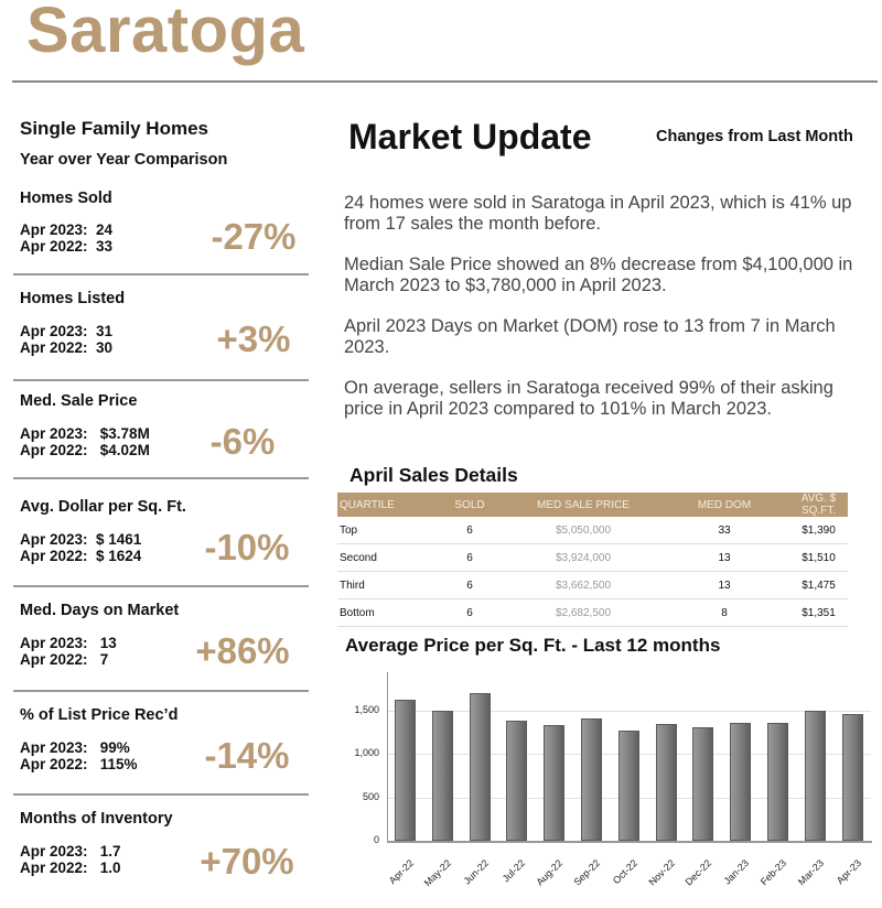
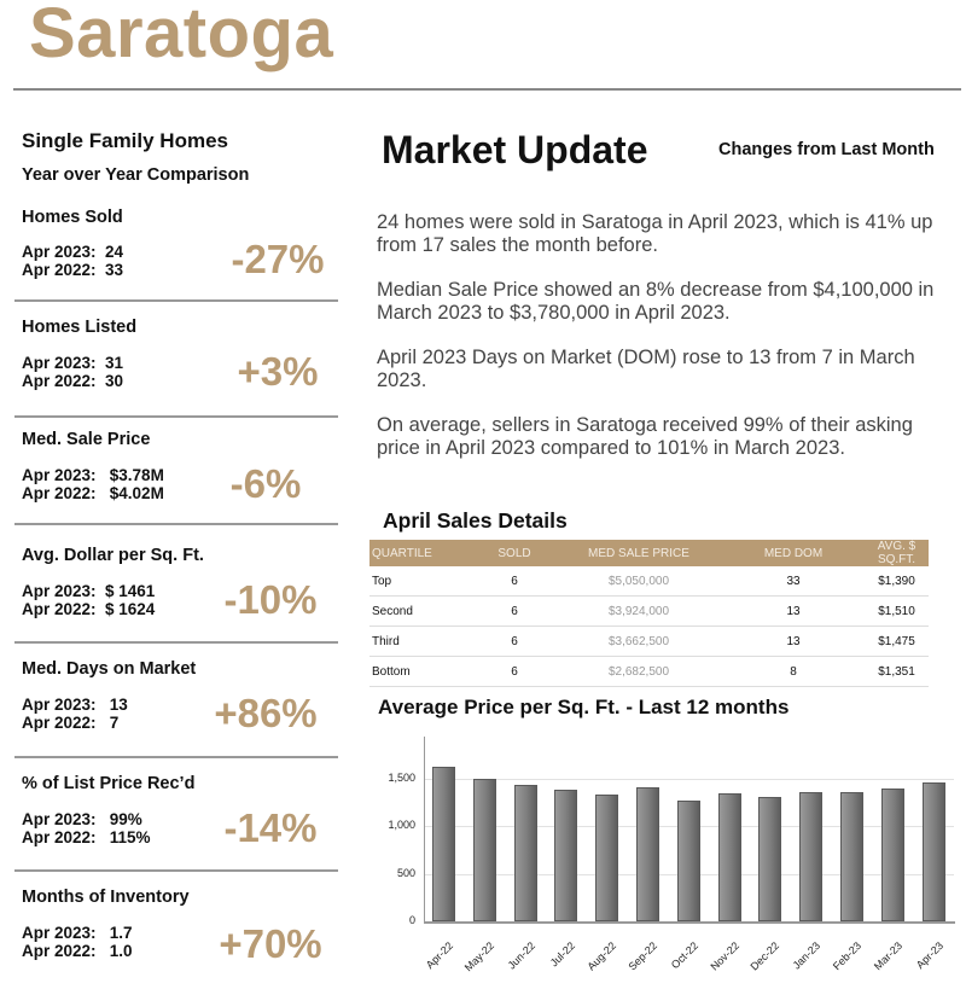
Jun-22: 1700 -> 1400
Mar-23: 1500 -> 1400
